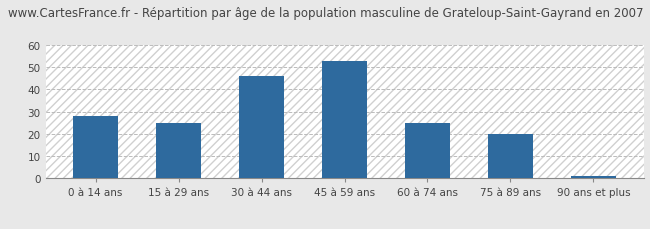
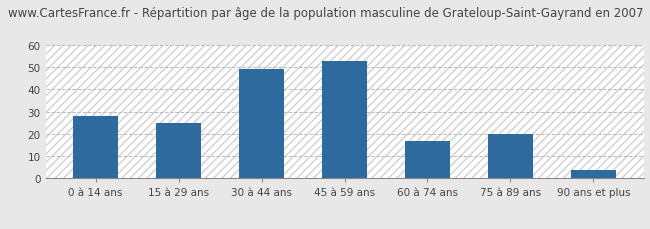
30 à 44 ans: 46 -> 49
60 à 74 ans: 25 -> 17
90 ans et plus: 1 -> 4
